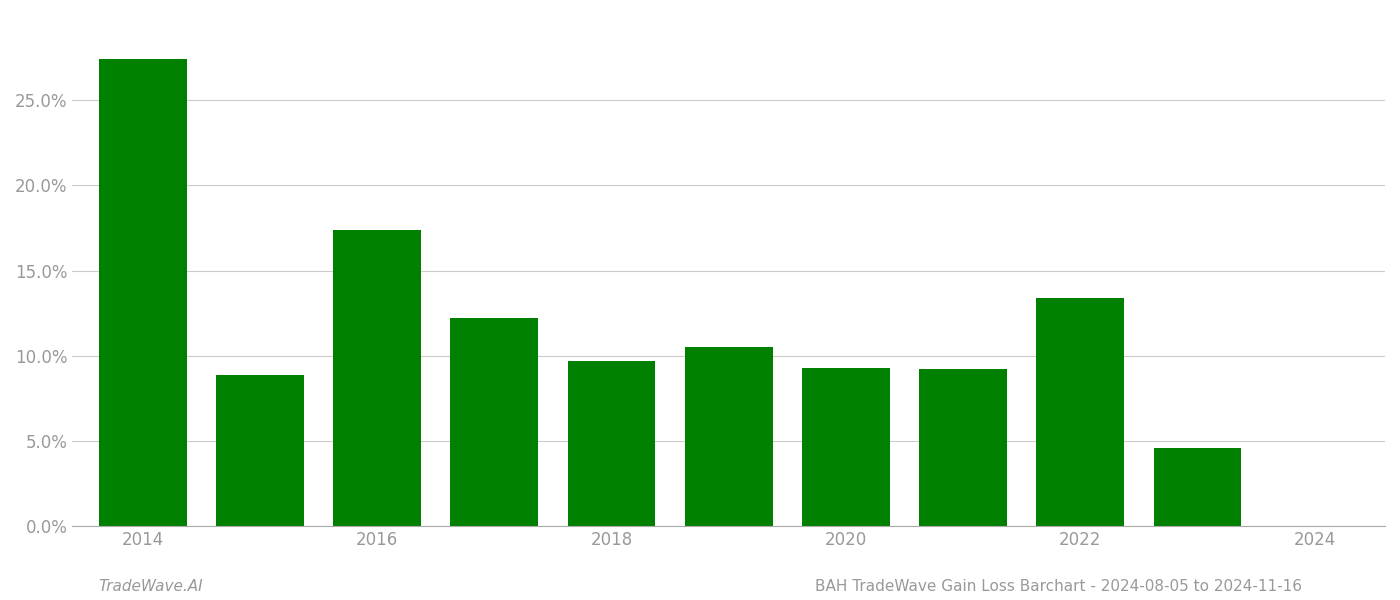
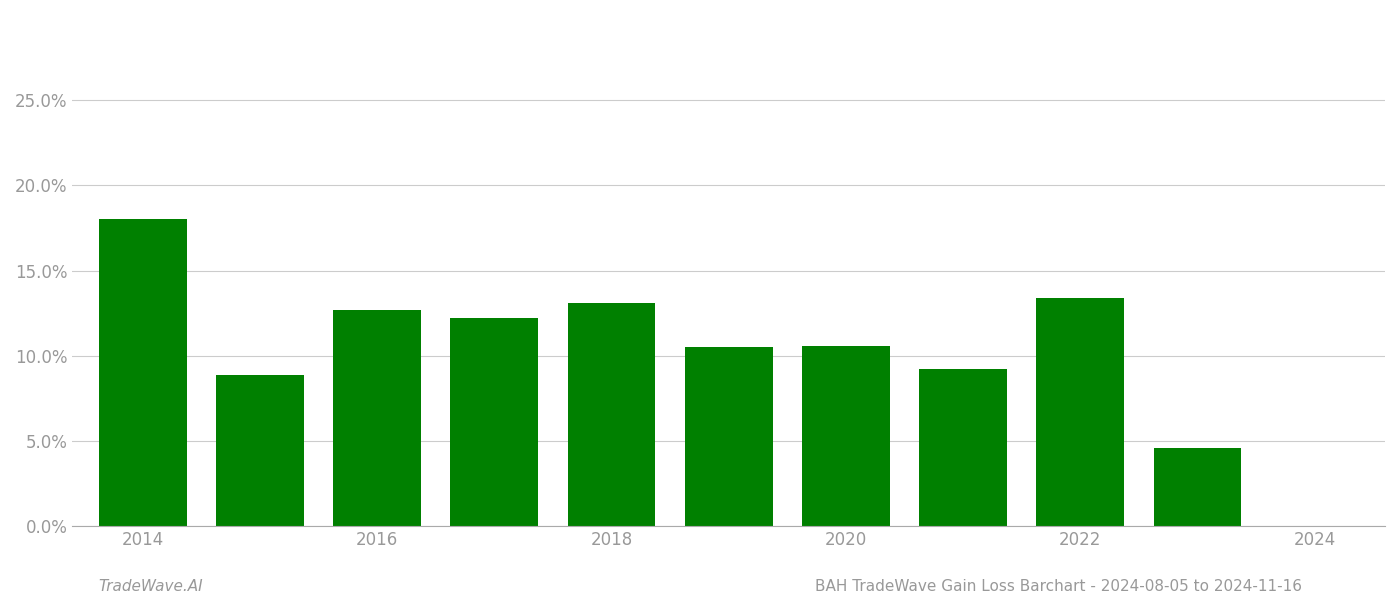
2014: 27.4% -> 18.0%
2016: 17.4% -> 12.7%
2018: 9.7% -> 13.1%
2020: 9.3% -> 10.6%
